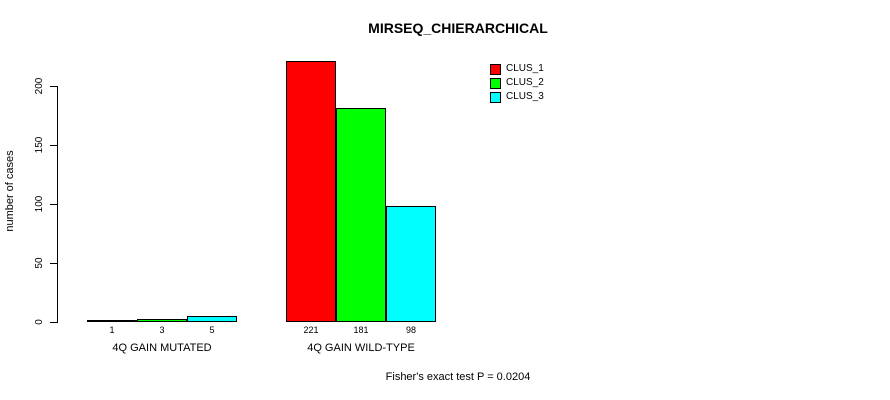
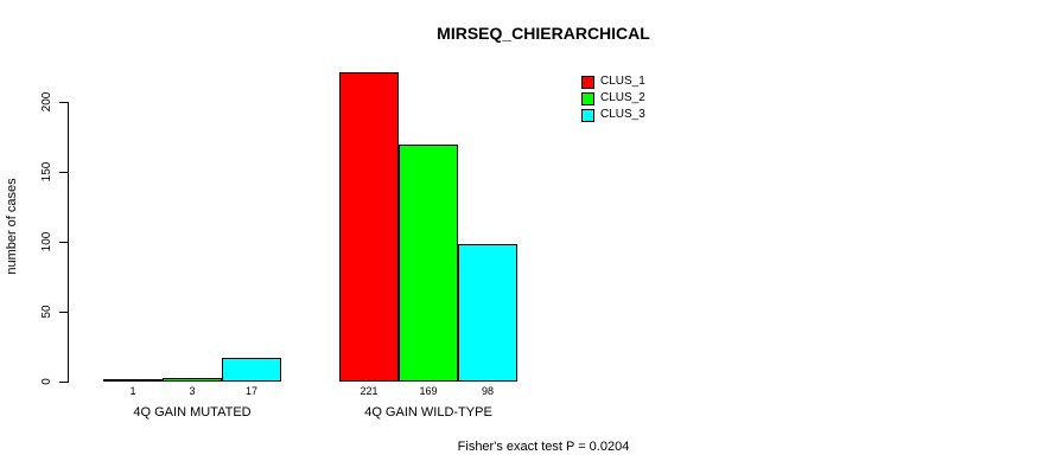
CLUS_3/4Q GAIN MUTATED: 5 -> 17
CLUS_2/4Q GAIN WILD-TYPE: 181 -> 169
